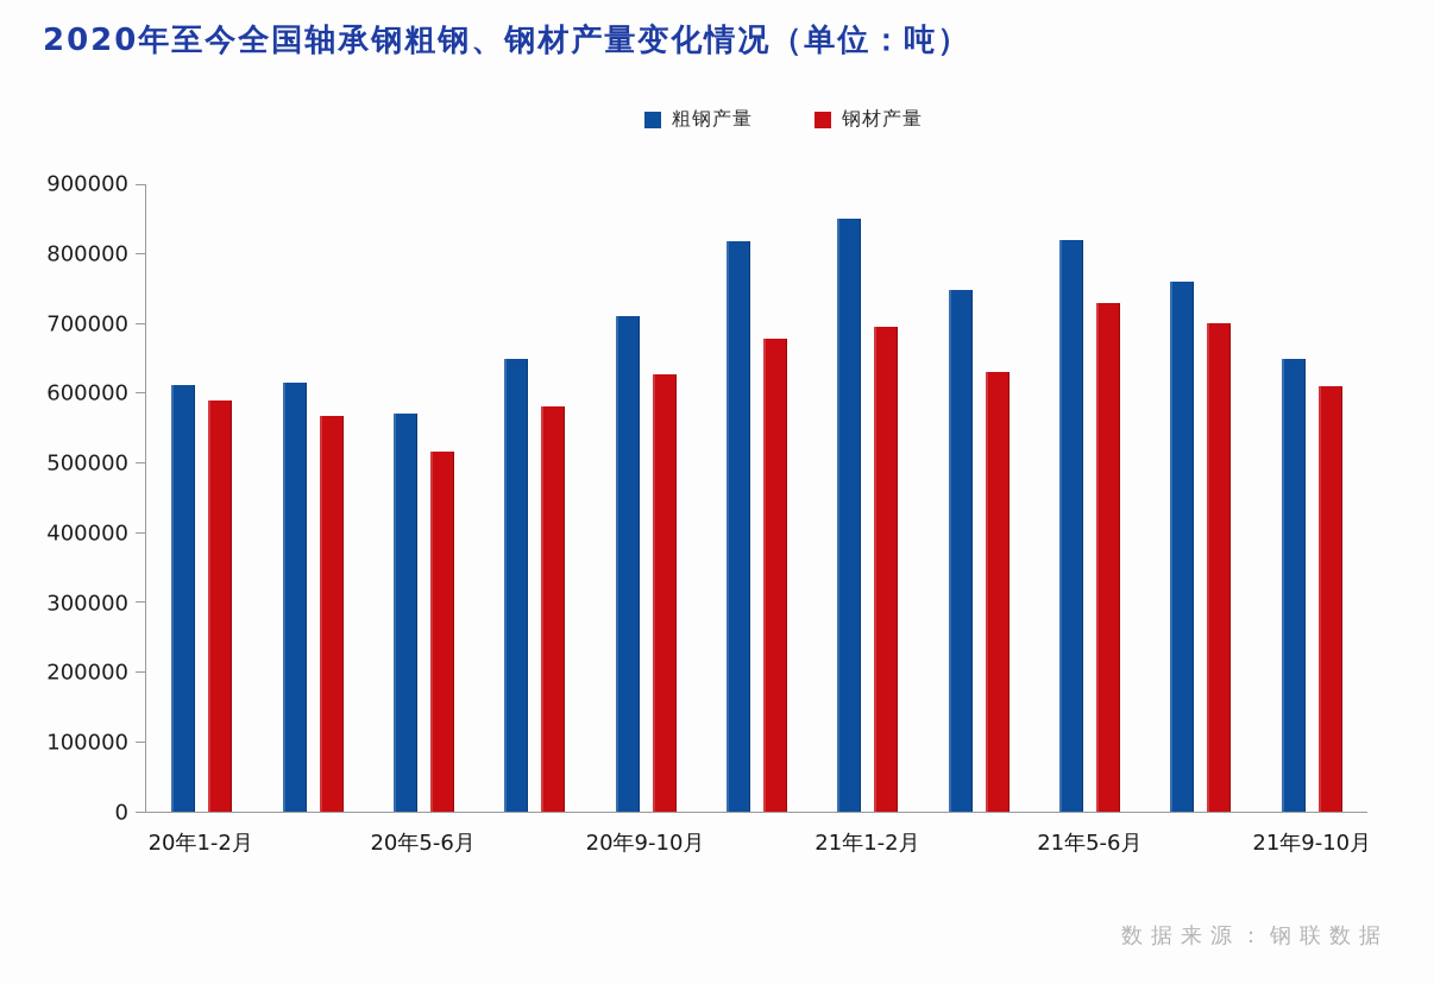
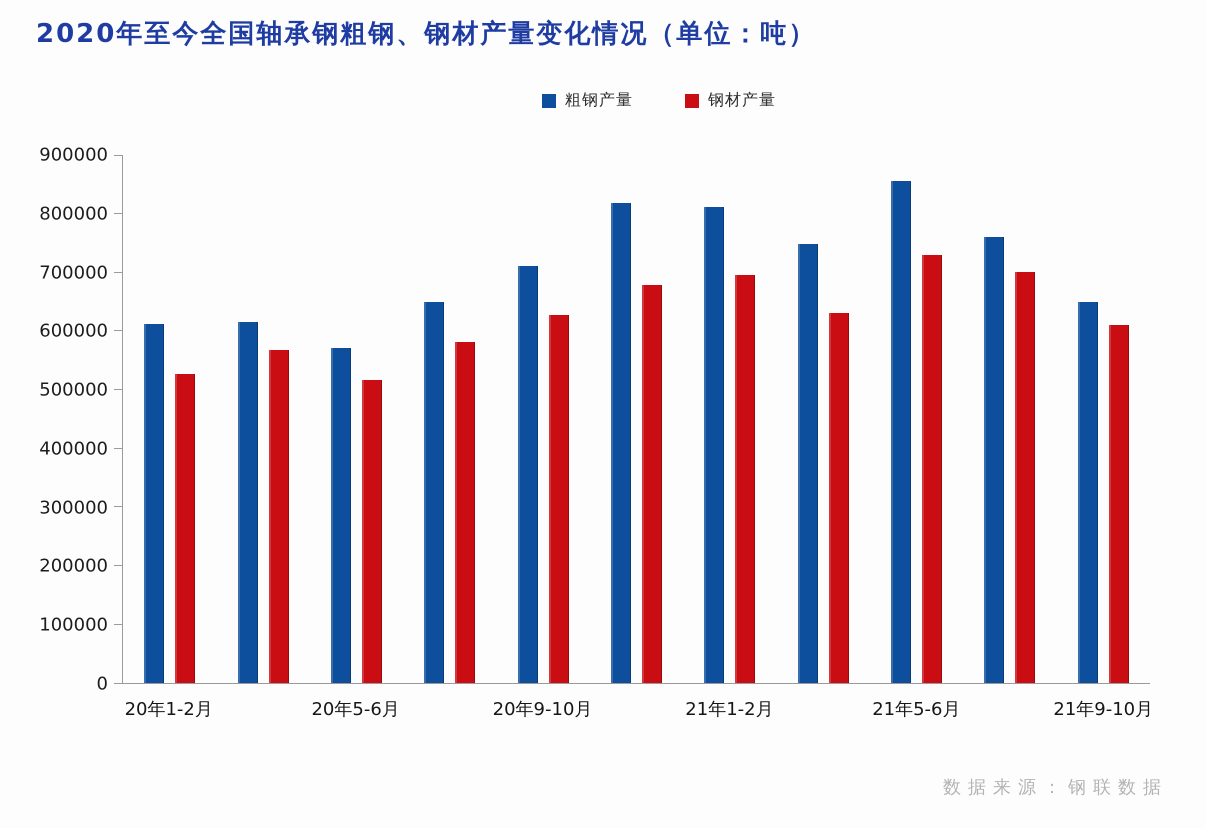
钢材产量/20年1-2月: 590000 -> 530000
粗钢产量/21年1-2月: 850000 -> 810000
粗钢产量/21年5-6月: 820000 -> 860000
